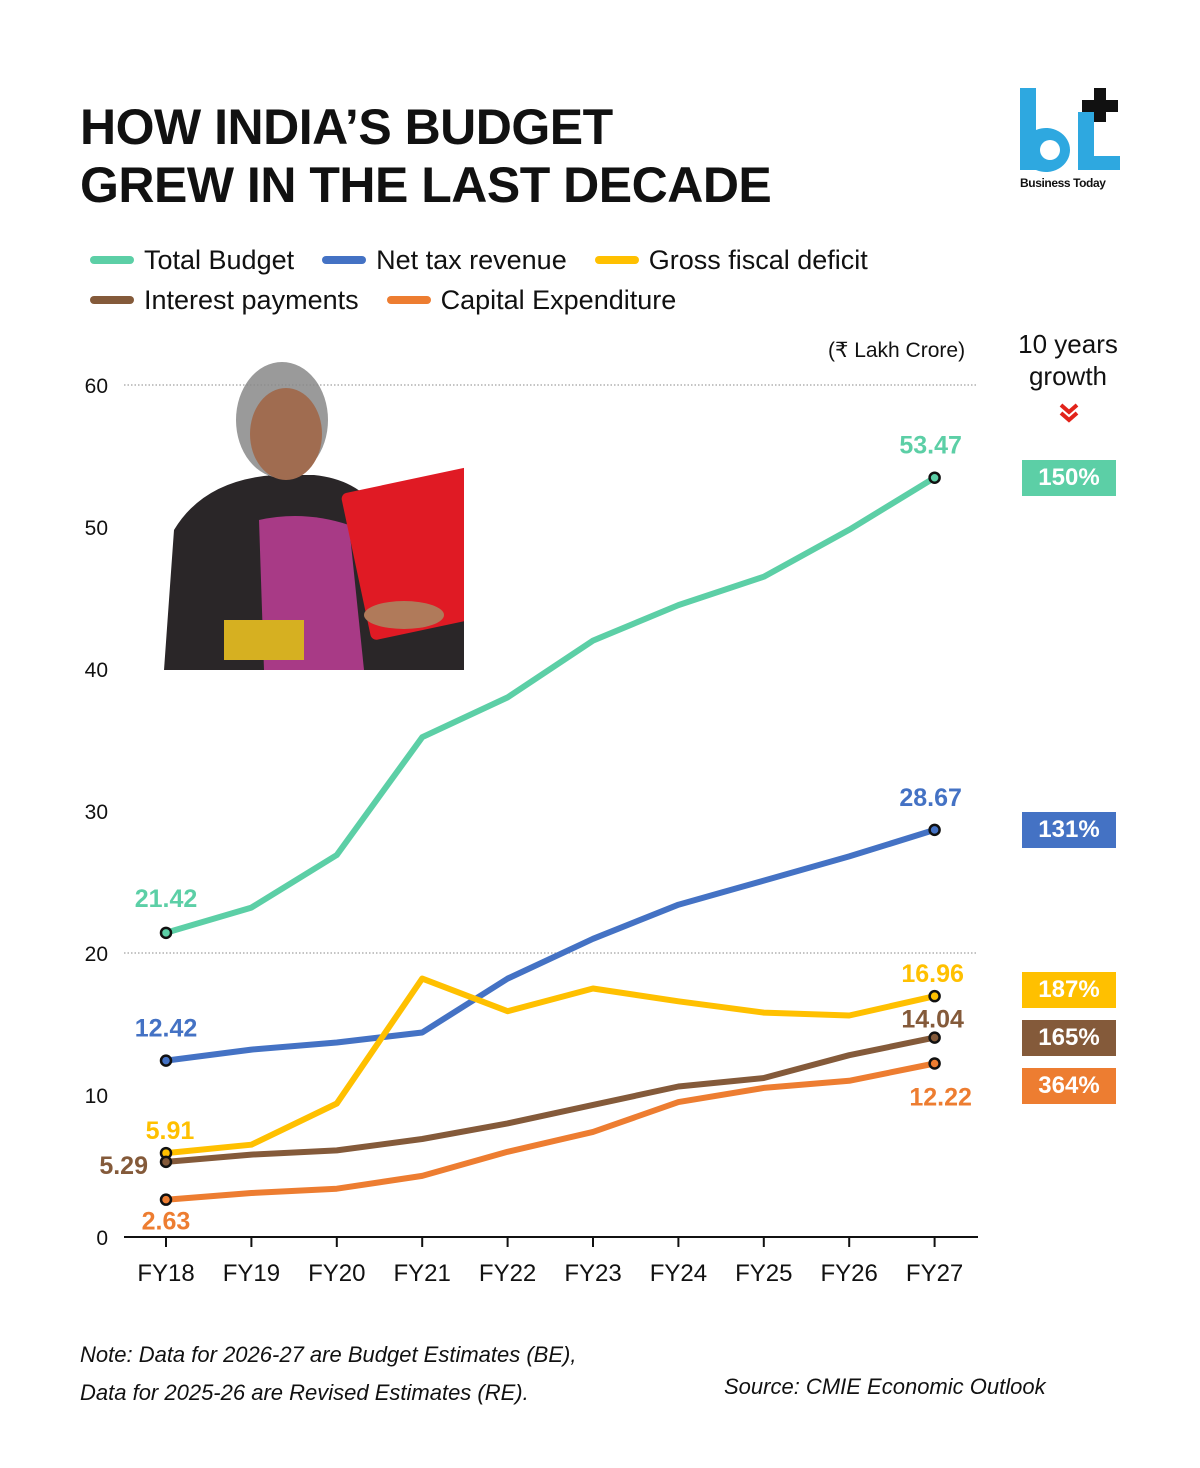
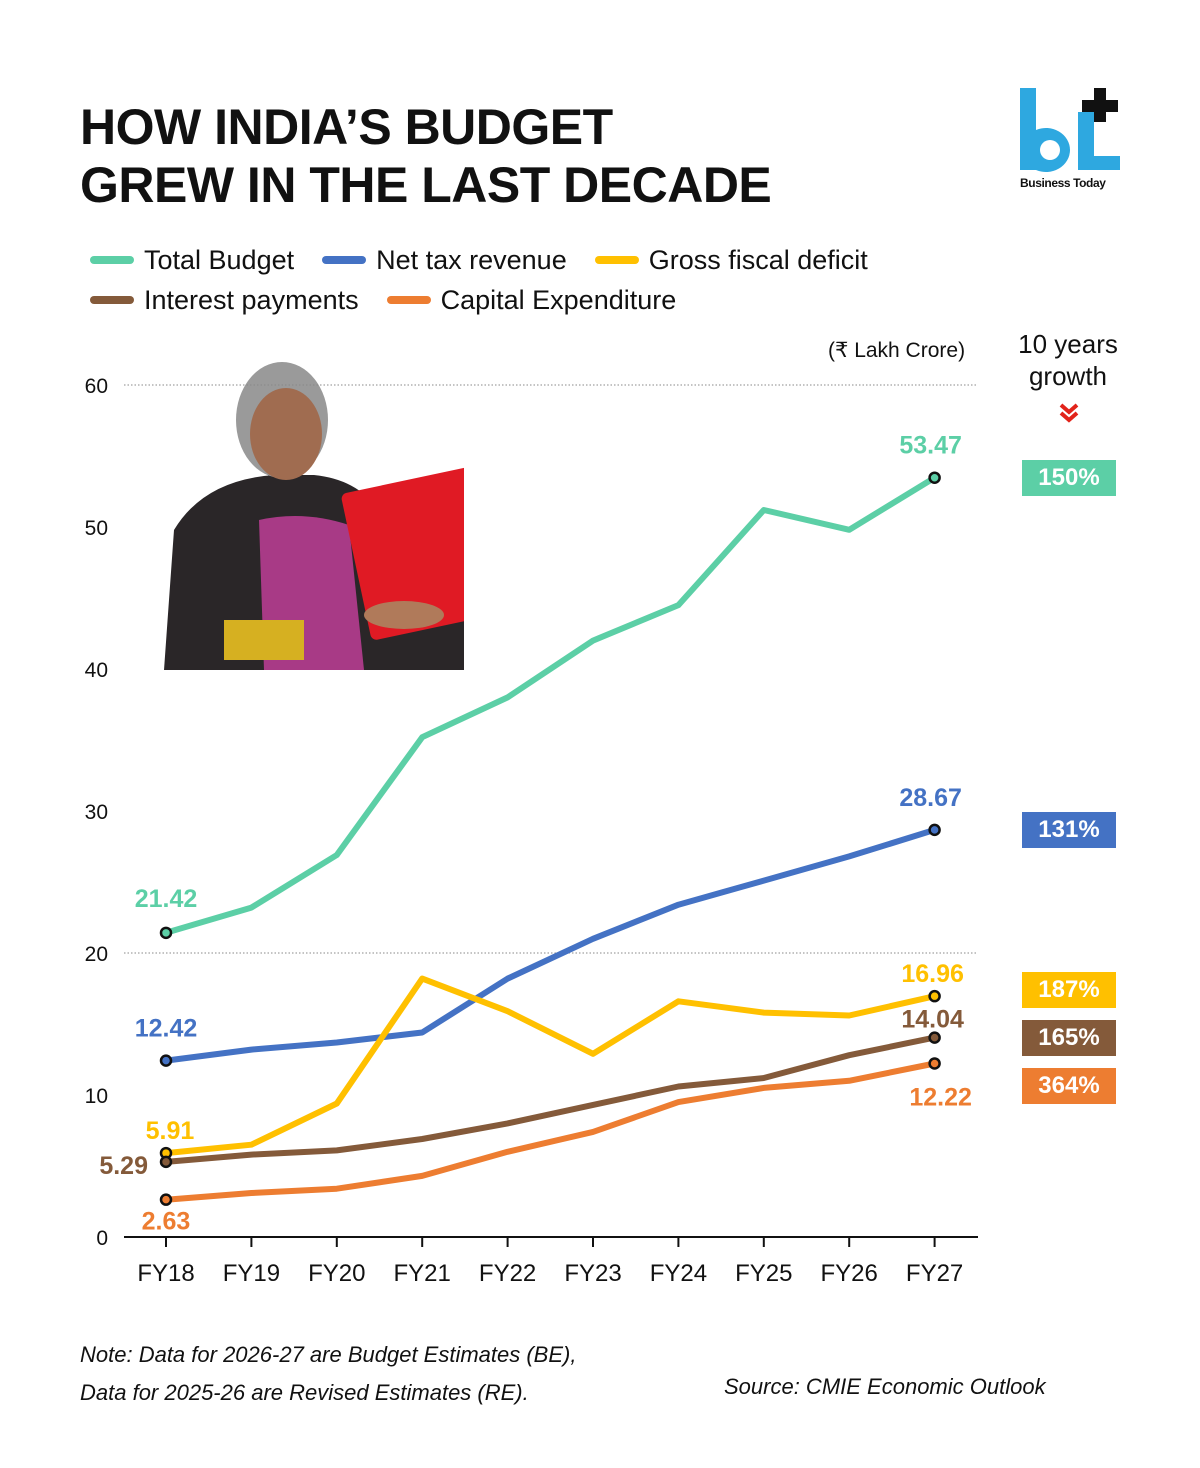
Gross fiscal deficit/FY23: 17.5 -> 12.9
Total Budget/FY25: 46.5 -> 51.2
